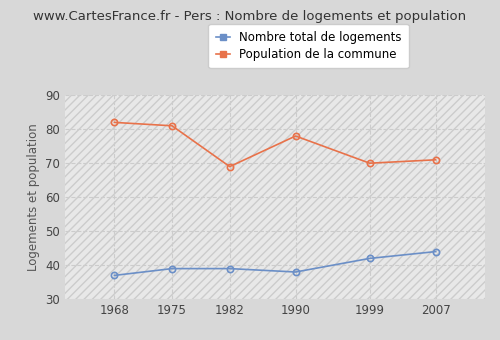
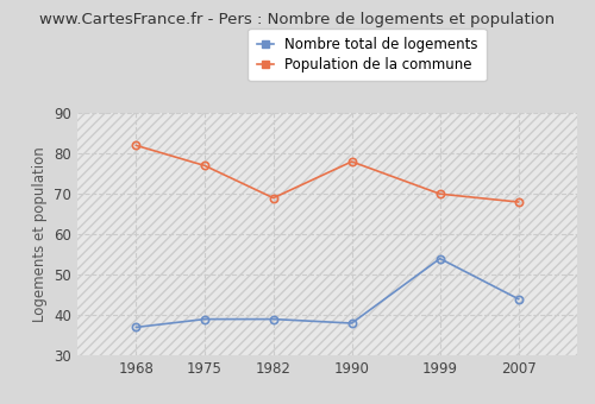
Population de la commune/1975: 81 -> 77
Nombre total de logements/1999: 42 -> 54
Population de la commune/2007: 71 -> 68
